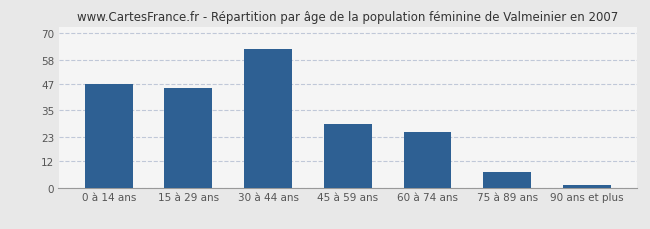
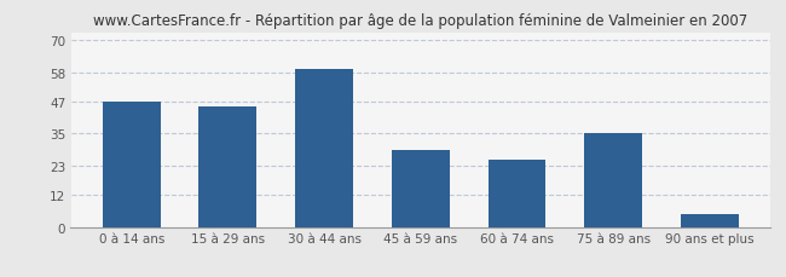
30 à 44 ans: 63 -> 59
75 à 89 ans: 7 -> 35
90 ans et plus: 1 -> 5
